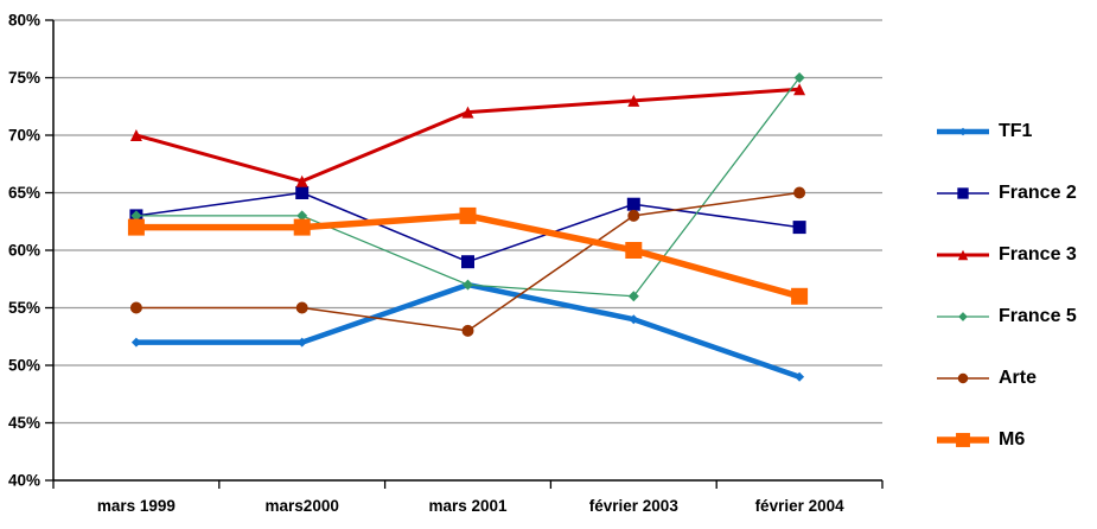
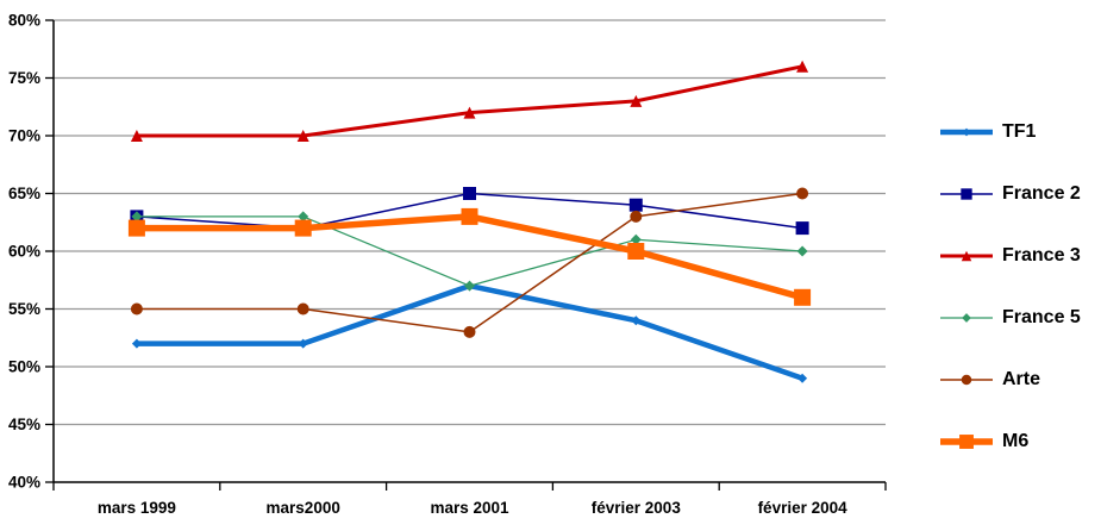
France 2/mars2000: 65% -> 62%
France 3/mars2000: 66% -> 70%
France 2/mars 2001: 59% -> 65%
France 5/février 2003: 56% -> 61%
France 3/février 2004: 74% -> 76%
France 5/février 2004: 75% -> 60%
